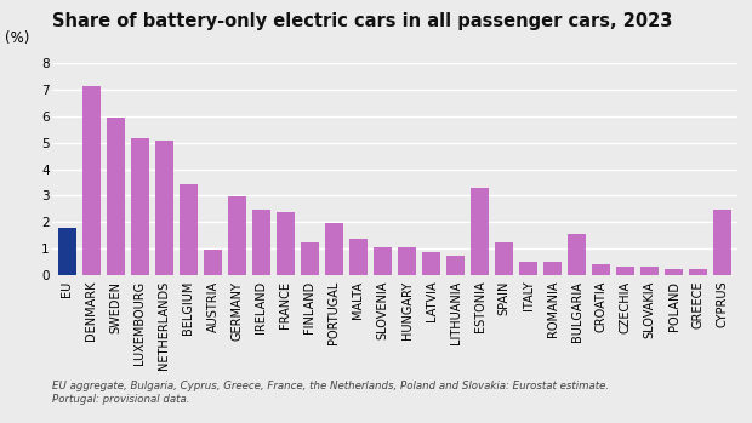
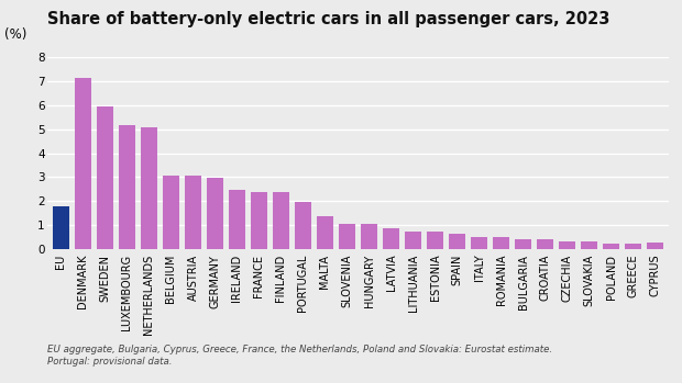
BELGIUM: 3.45 -> 3.07
AUSTRIA: 0.95 -> 3.07
FINLAND: 1.25 -> 2.36
ESTONIA: 3.30 -> 0.72
SPAIN: 1.25 -> 0.62
BULGARIA: 1.55 -> 0.40
CYPRUS: 2.45 -> 0.25
